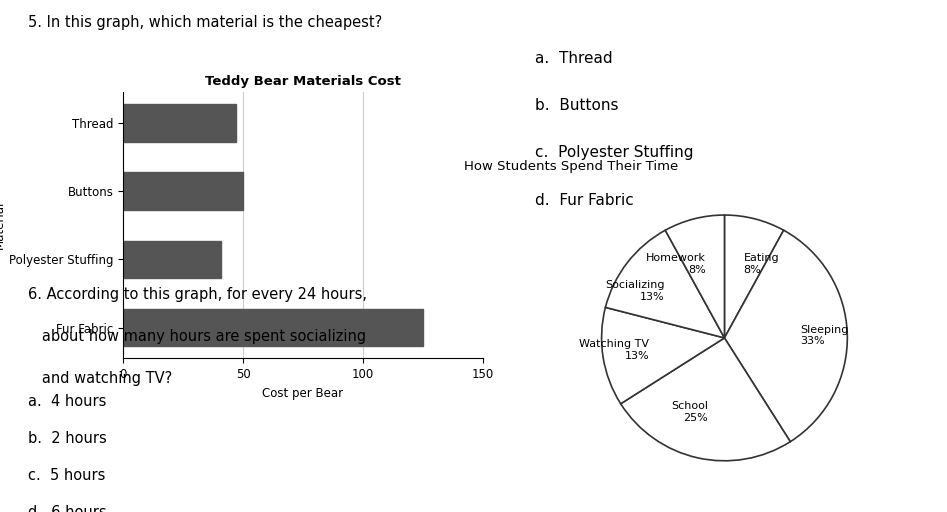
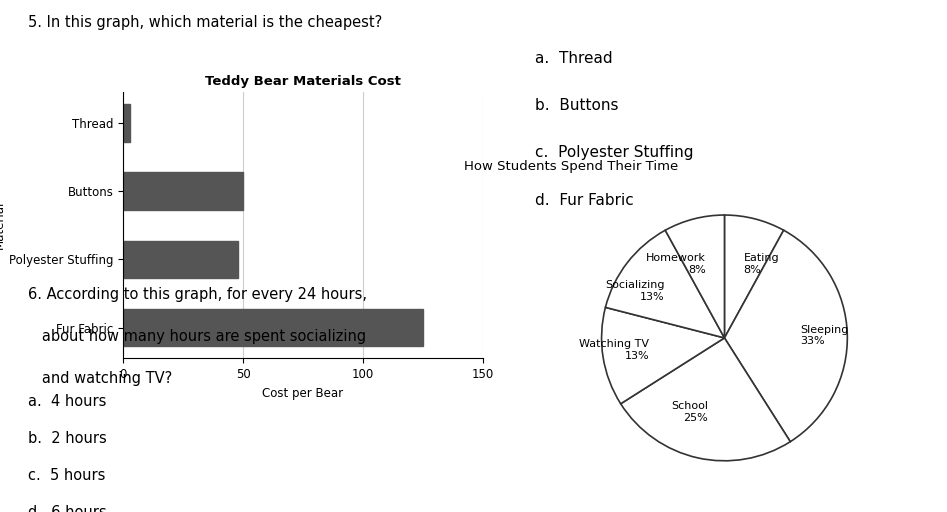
Thread: 47 -> 3
Polyester Stuffing: 41 -> 48
